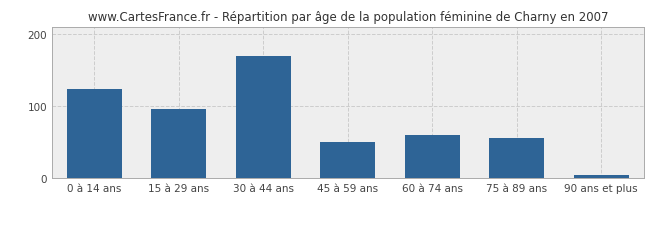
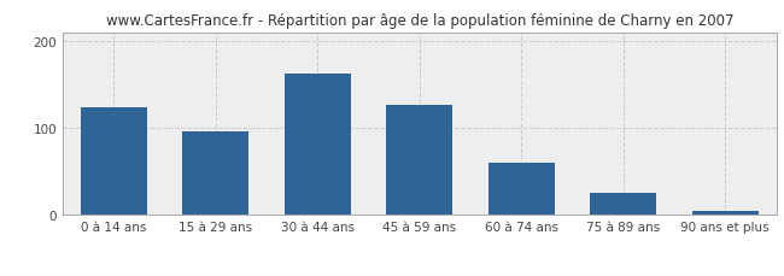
30 à 44 ans: 170 -> 163
45 à 59 ans: 50 -> 126
75 à 89 ans: 56 -> 25
